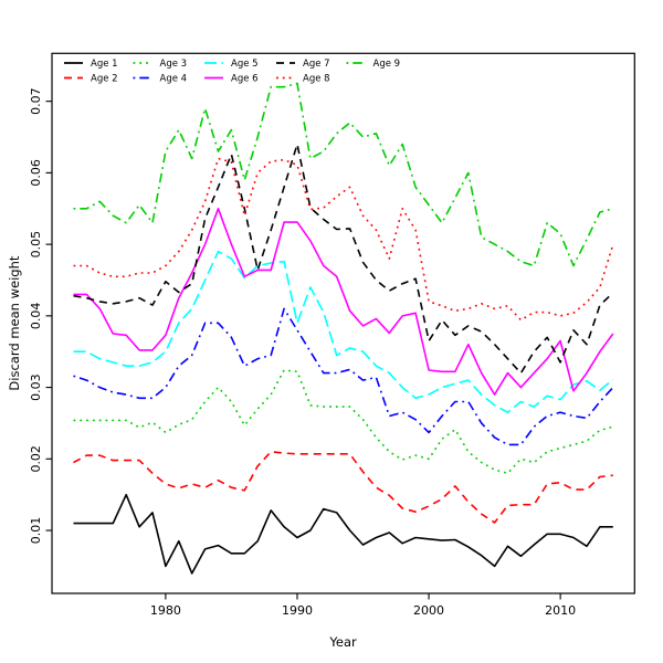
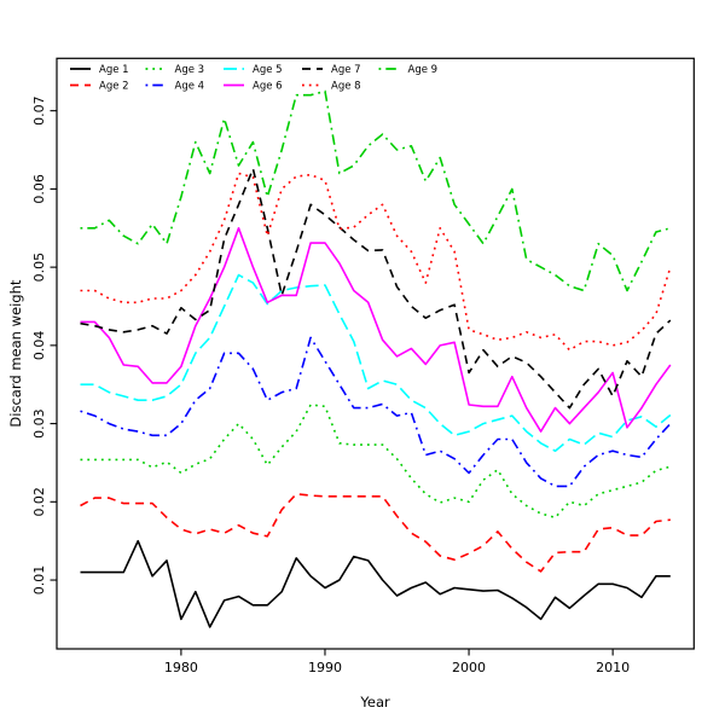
Age 9/1980: 0.063 -> 0.059
Age 5/1990: 0.039 -> 0.048
Age 7/1990: 0.064 -> 0.057
